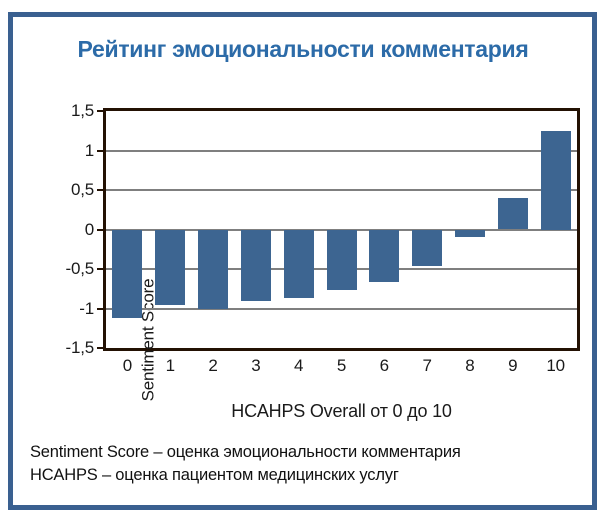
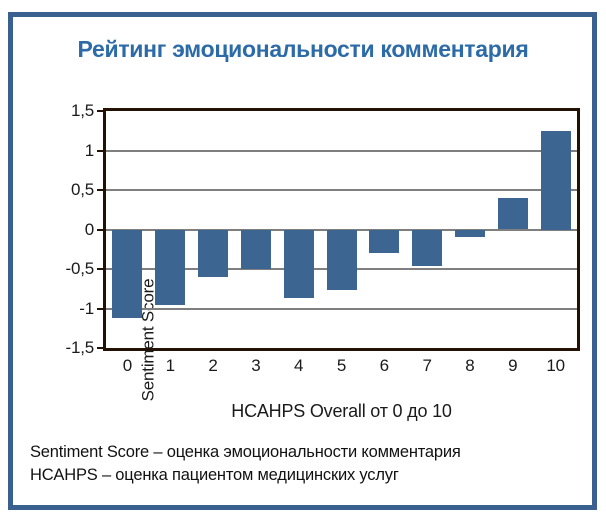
2: -1,0 -> -0,6
3: -0,9 -> -0,5
6: -0,7 -> -0,3
